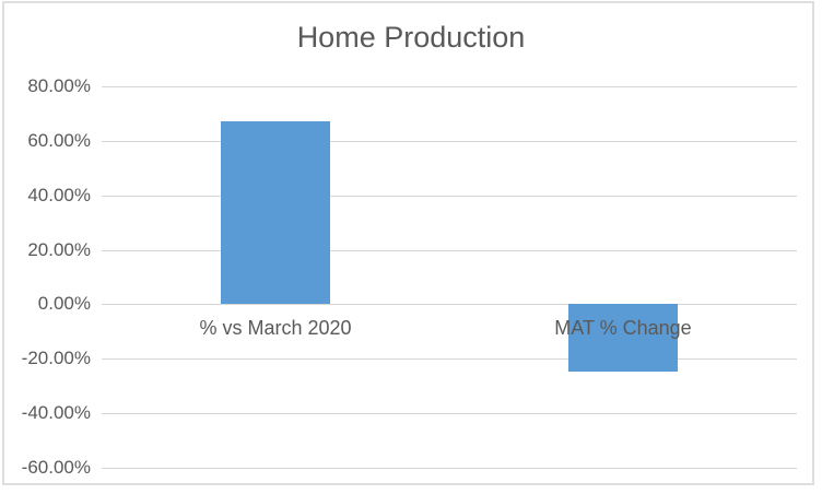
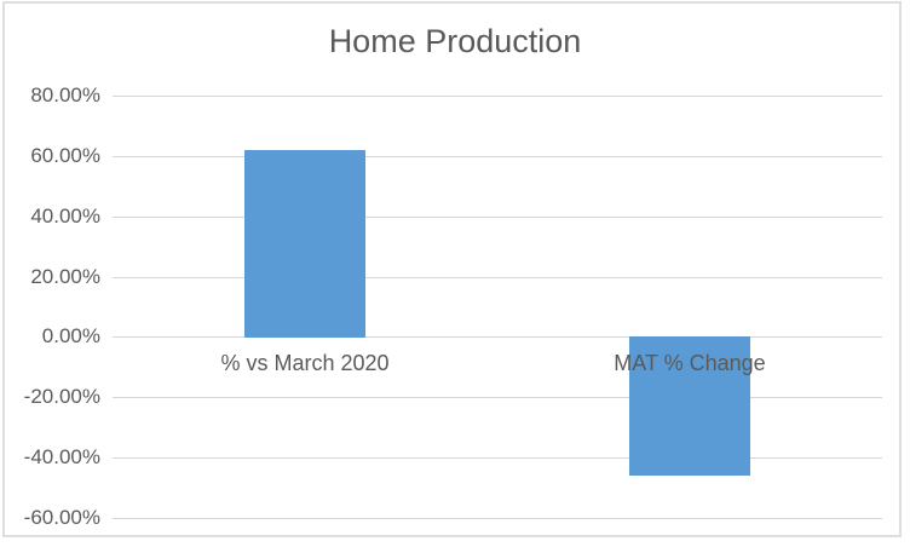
% vs March 2020: 67% -> 62%
MAT % Change: -25% -> -46%
